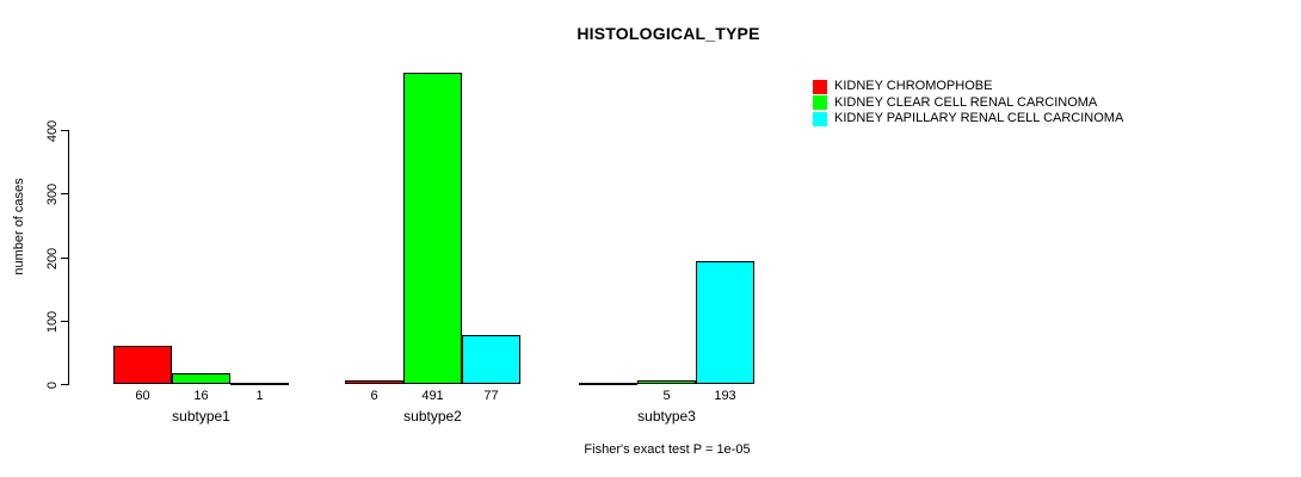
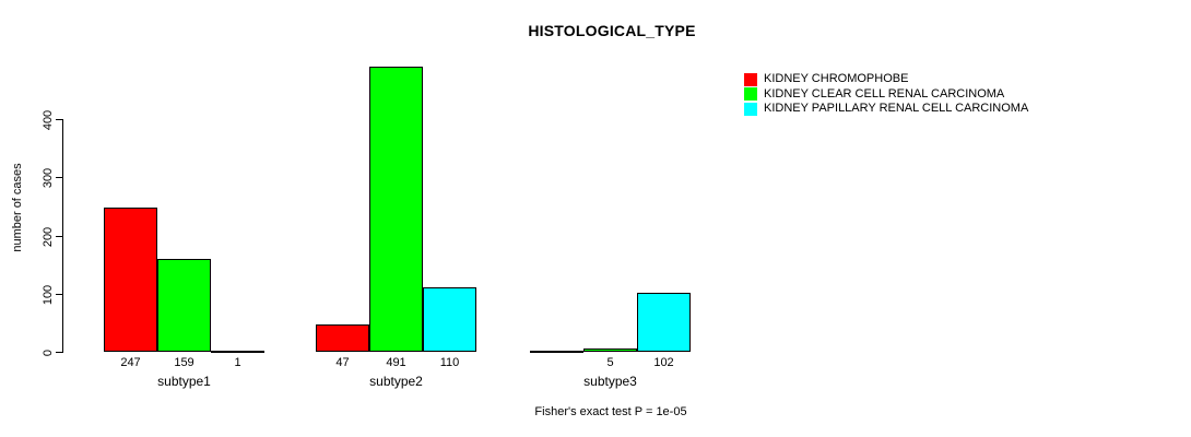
KIDNEY CHROMOPHOBE/subtype1: 60 -> 247
KIDNEY CLEAR CELL RENAL CARCINOMA/subtype1: 16 -> 159
KIDNEY CHROMOPHOBE/subtype2: 6 -> 47
KIDNEY PAPILLARY RENAL CELL CARCINOMA/subtype2: 77 -> 110
KIDNEY PAPILLARY RENAL CELL CARCINOMA/subtype3: 193 -> 102
